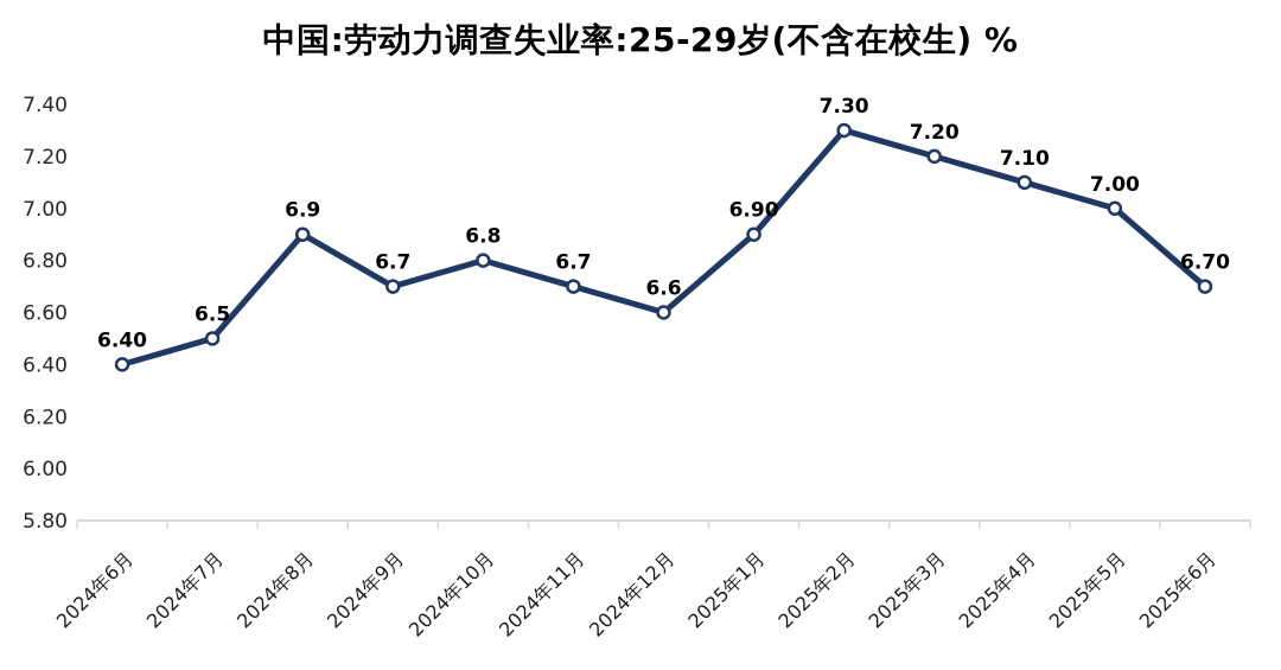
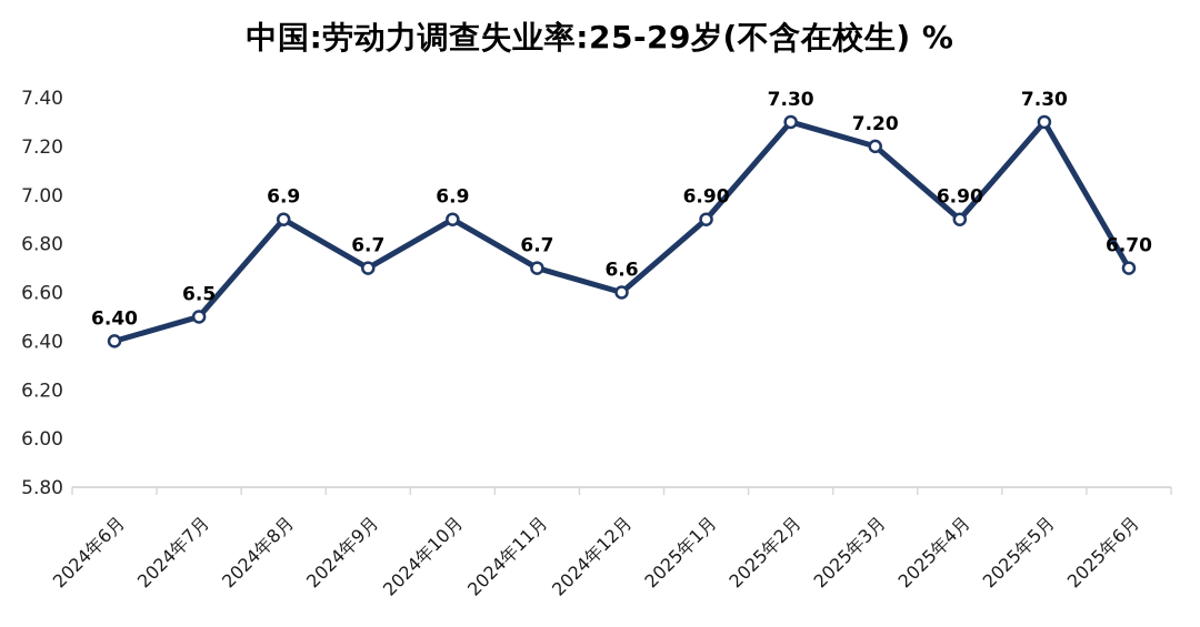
2024年10月: 6.8 -> 6.9
2025年4月: 7.10 -> 6.90
2025年5月: 7.00 -> 7.30
